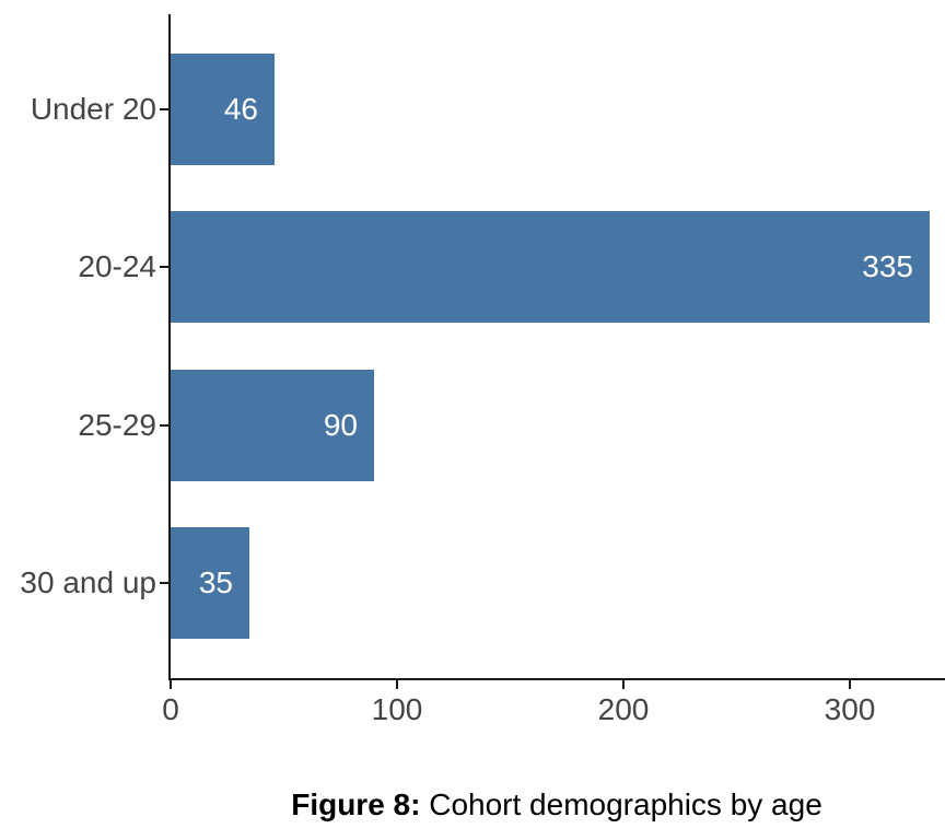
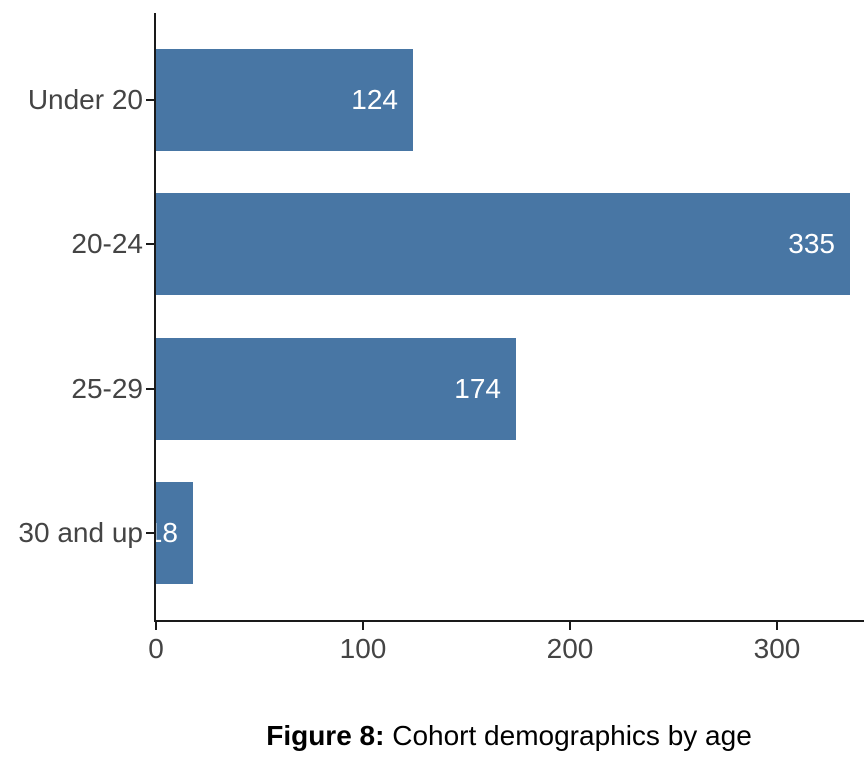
Under 20: 46 -> 124
25-29: 90 -> 174
30 and up: 35 -> 18
